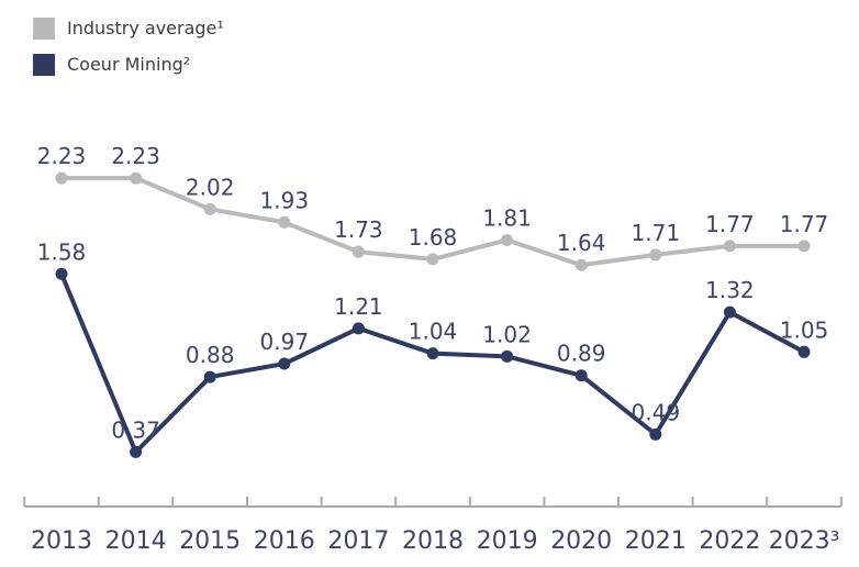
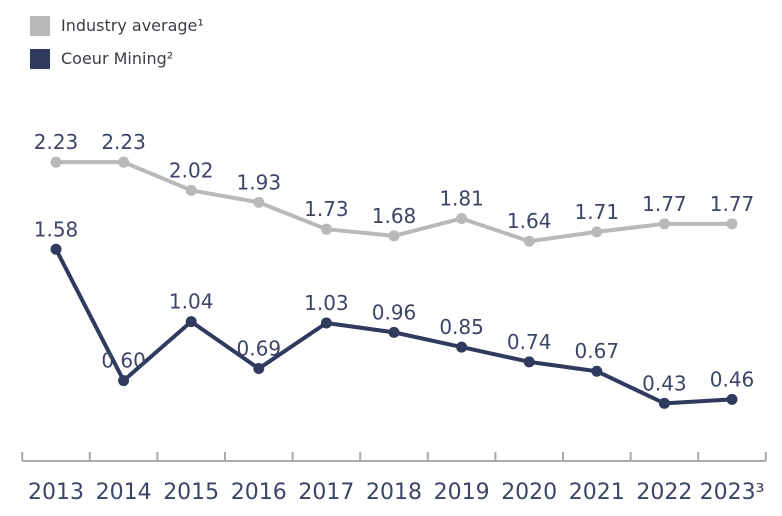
Coeur Mining²/2014: 0.37 -> 0.60
Coeur Mining²/2015: 0.88 -> 1.04
Coeur Mining²/2016: 0.97 -> 0.69
Coeur Mining²/2017: 1.21 -> 1.03
Coeur Mining²/2018: 1.04 -> 0.96
Coeur Mining²/2019: 1.02 -> 0.85
Coeur Mining²/2020: 0.89 -> 0.74
Coeur Mining²/2021: 0.49 -> 0.67
Coeur Mining²/2022: 1.32 -> 0.43
Coeur Mining²/2023³: 1.05 -> 0.46
